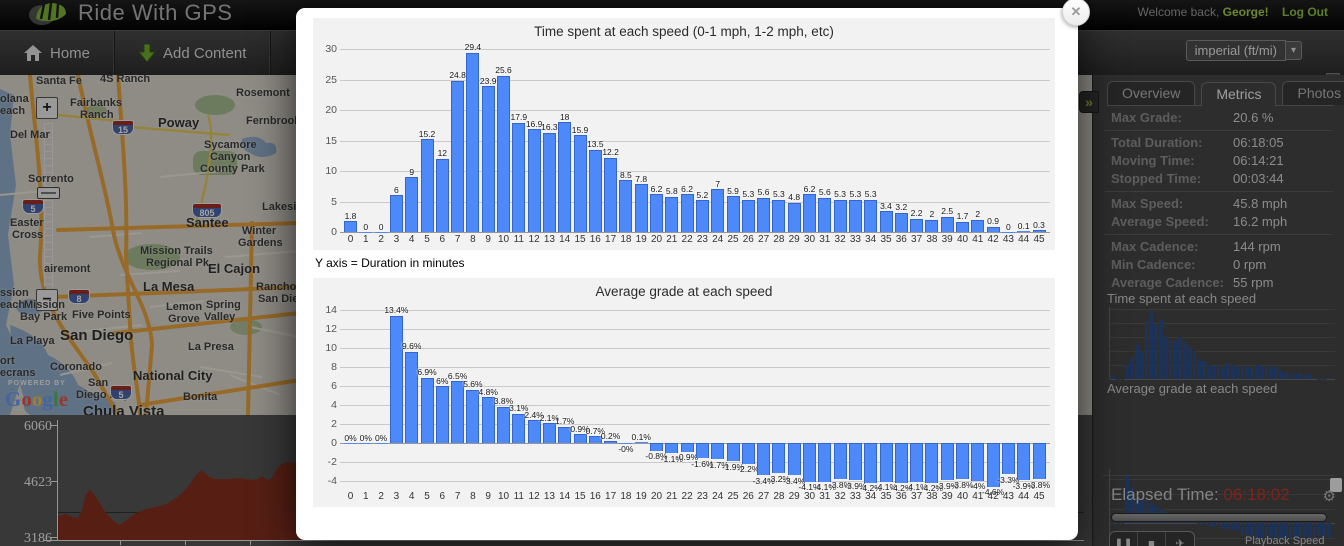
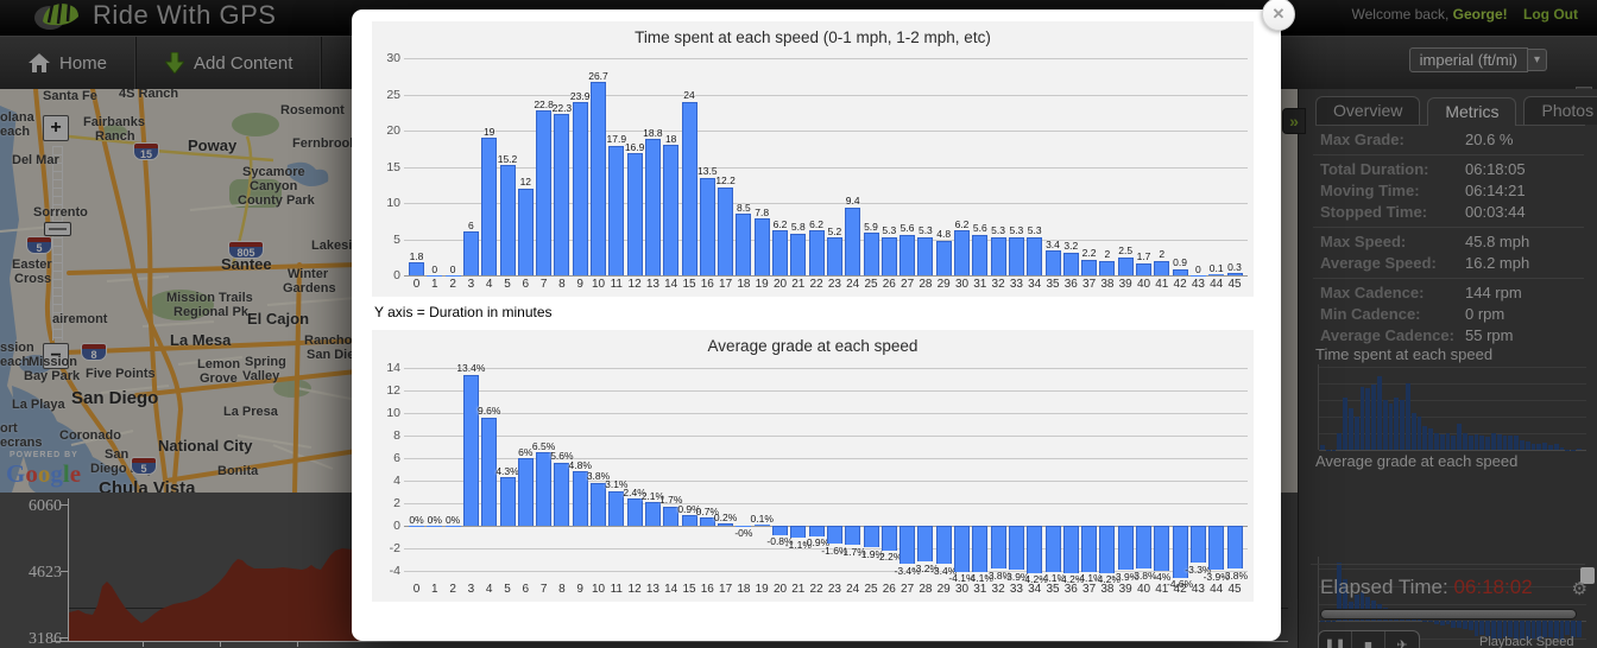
Time spent at each speed (0-1 mph, 1-2 mph, etc)/4: 9 -> 19
Time spent at each speed (0-1 mph, 1-2 mph, etc)/7: 24.8 -> 22.8
Time spent at each speed (0-1 mph, 1-2 mph, etc)/8: 29.4 -> 22.3
Time spent at each speed (0-1 mph, 1-2 mph, etc)/10: 25.6 -> 26.7
Time spent at each speed (0-1 mph, 1-2 mph, etc)/13: 16.3 -> 18.8
Time spent at each speed (0-1 mph, 1-2 mph, etc)/15: 15.9 -> 24
Time spent at each speed (0-1 mph, 1-2 mph, etc)/24: 7 -> 9.4
Average grade at each speed/5: 6.9% -> 4.3%
